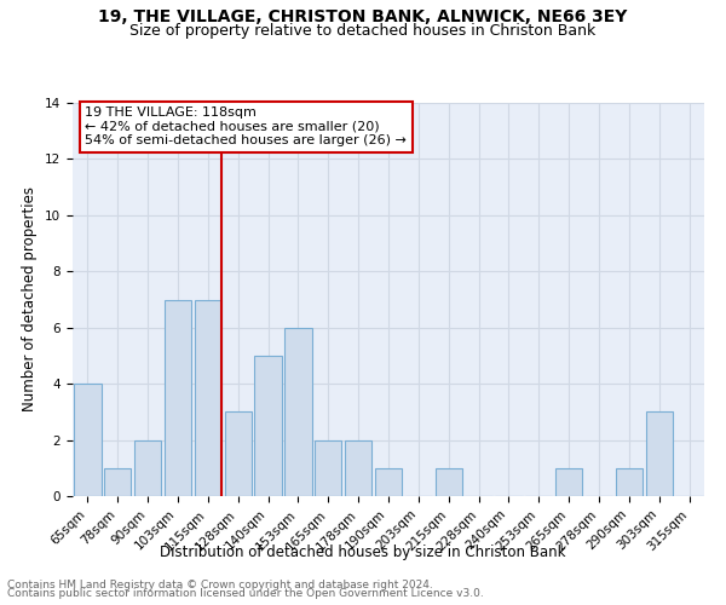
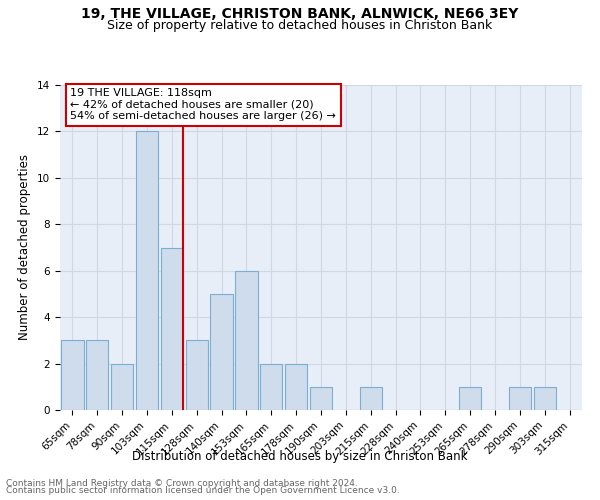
65sqm: 4 -> 3
78sqm: 1 -> 3
103sqm: 7 -> 12
303sqm: 3 -> 1
